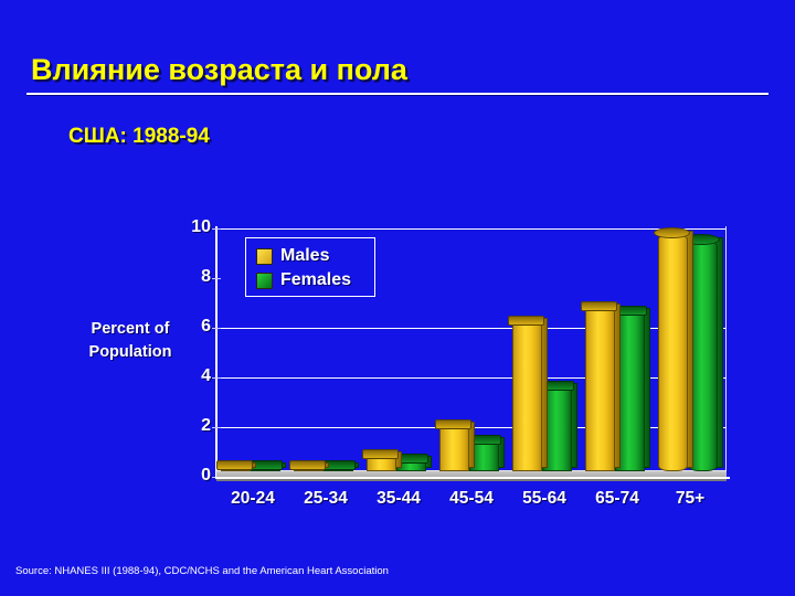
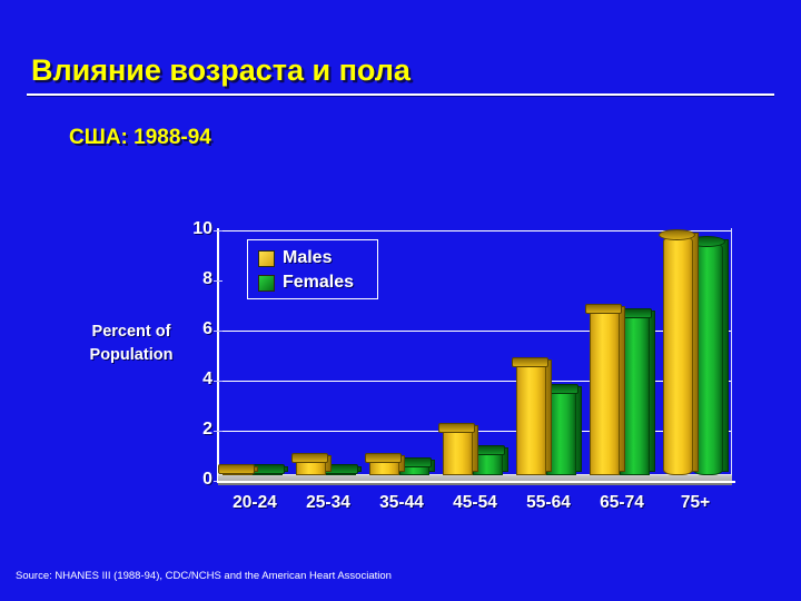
Males/25-34: 0.1 -> 0.6
Females/45-54: 1.2 -> 0.9
Males/55-64: 6.1 -> 4.5
